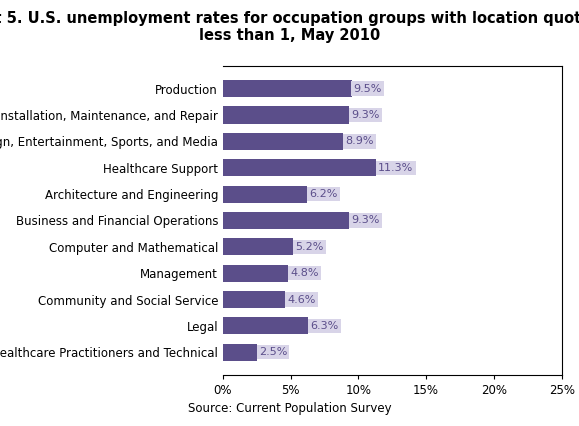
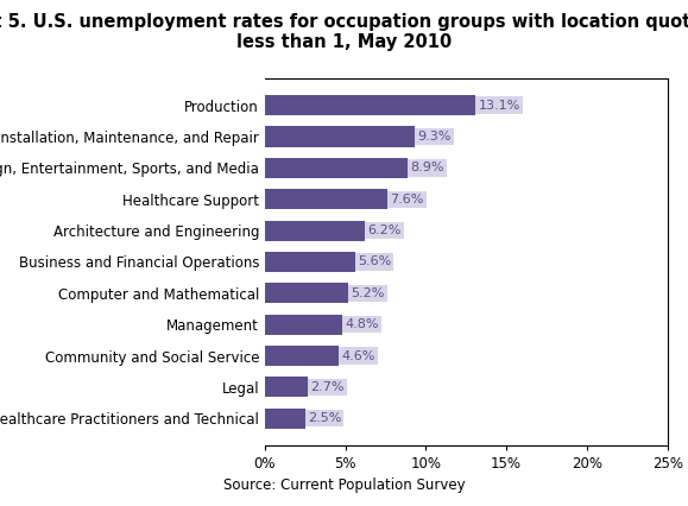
Production: 9.5% -> 13.1%
Healthcare Support: 11.3% -> 7.6%
Business and Financial Operations: 9.3% -> 5.6%
Legal: 6.3% -> 2.7%
